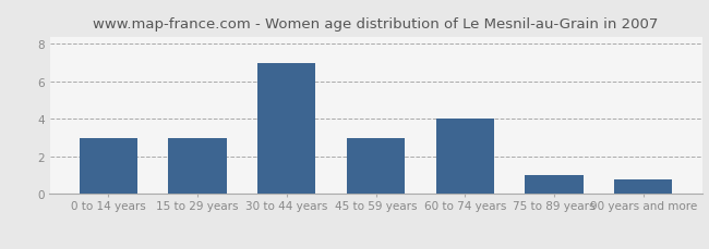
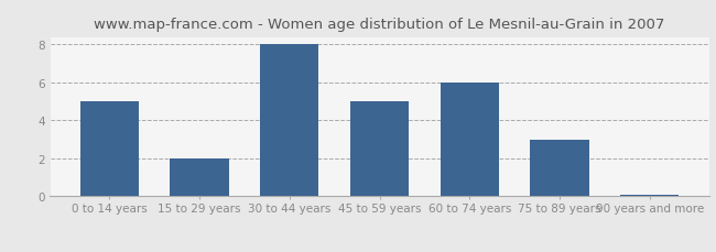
0 to 14 years: 3.0 -> 5.0
15 to 29 years: 3.0 -> 2.0
30 to 44 years: 7.0 -> 8.0
45 to 59 years: 3.0 -> 5.0
60 to 74 years: 4.0 -> 6.0
75 to 89 years: 1.0 -> 3.0
90 years and more: 0.8 -> 0.1
